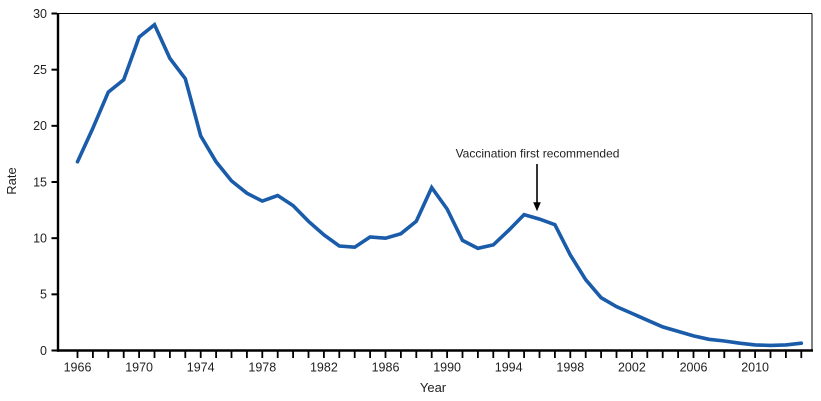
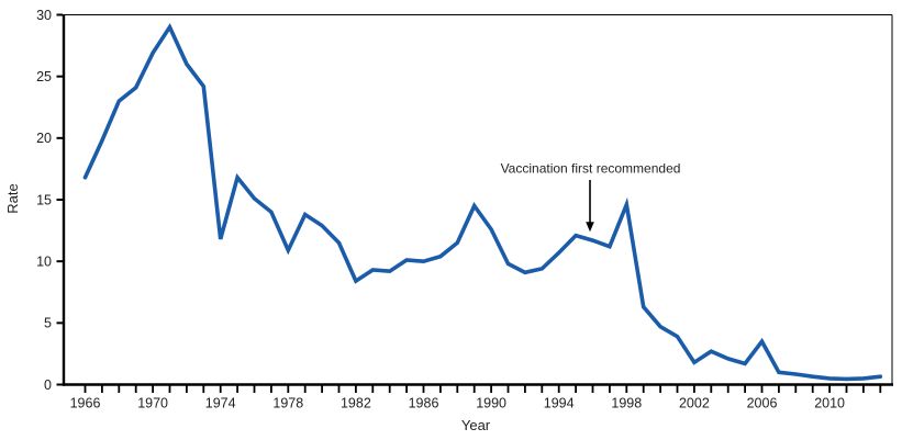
1970: 27.9 -> 26.9
1974: 19.1 -> 11.8
1978: 13.3 -> 10.9
1982: 10.3 -> 8.4
1998: 8.5 -> 14.6
2002: 3.3 -> 1.8
2006: 1.3 -> 3.5
